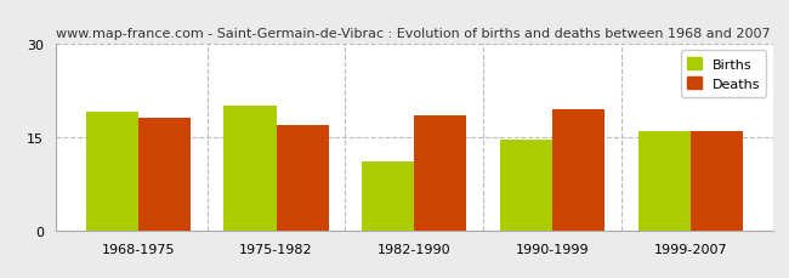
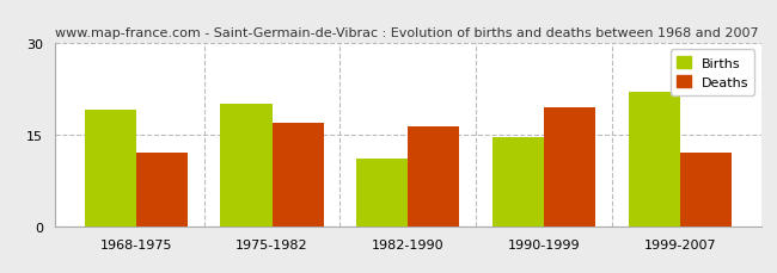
Deaths/1968-1975: 18.0 -> 12.0
Deaths/1982-1990: 18.5 -> 16.4
Births/1999-2007: 16.0 -> 22.0
Deaths/1999-2007: 16.0 -> 12.0
